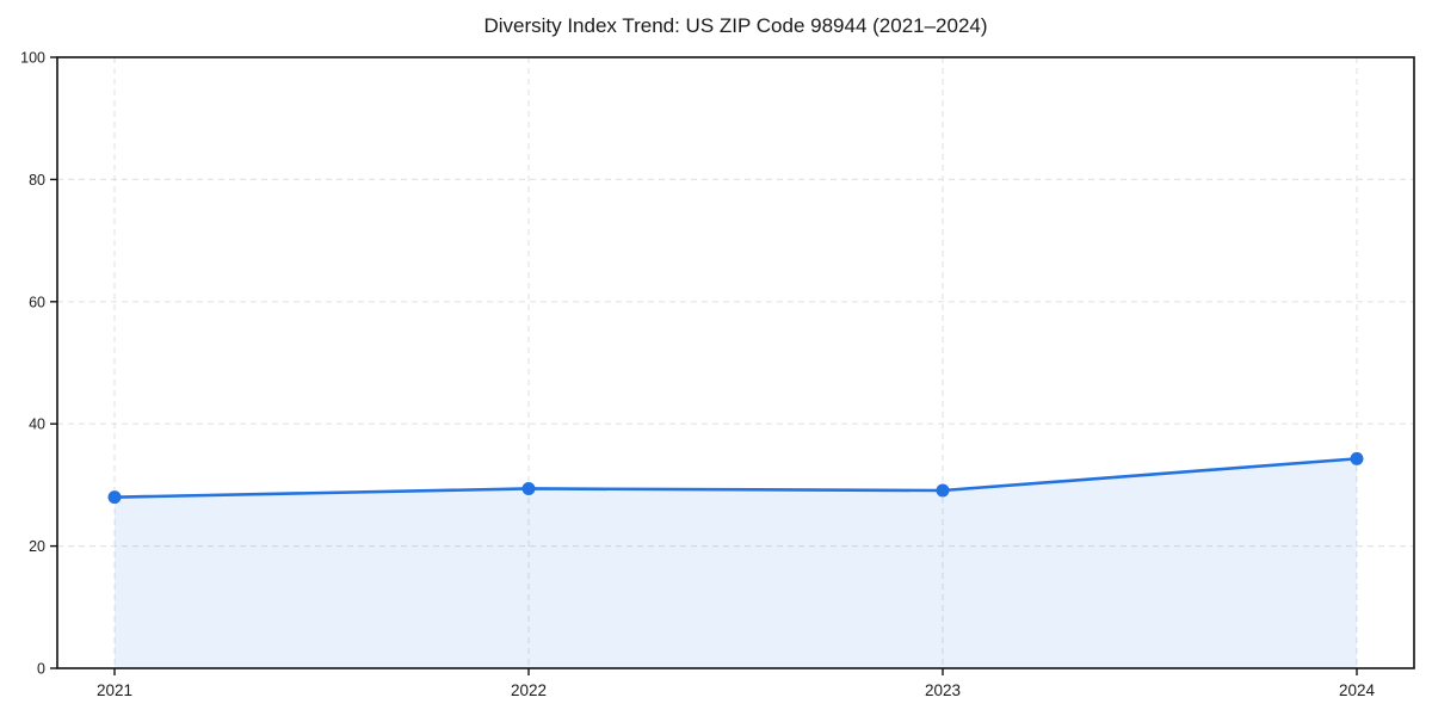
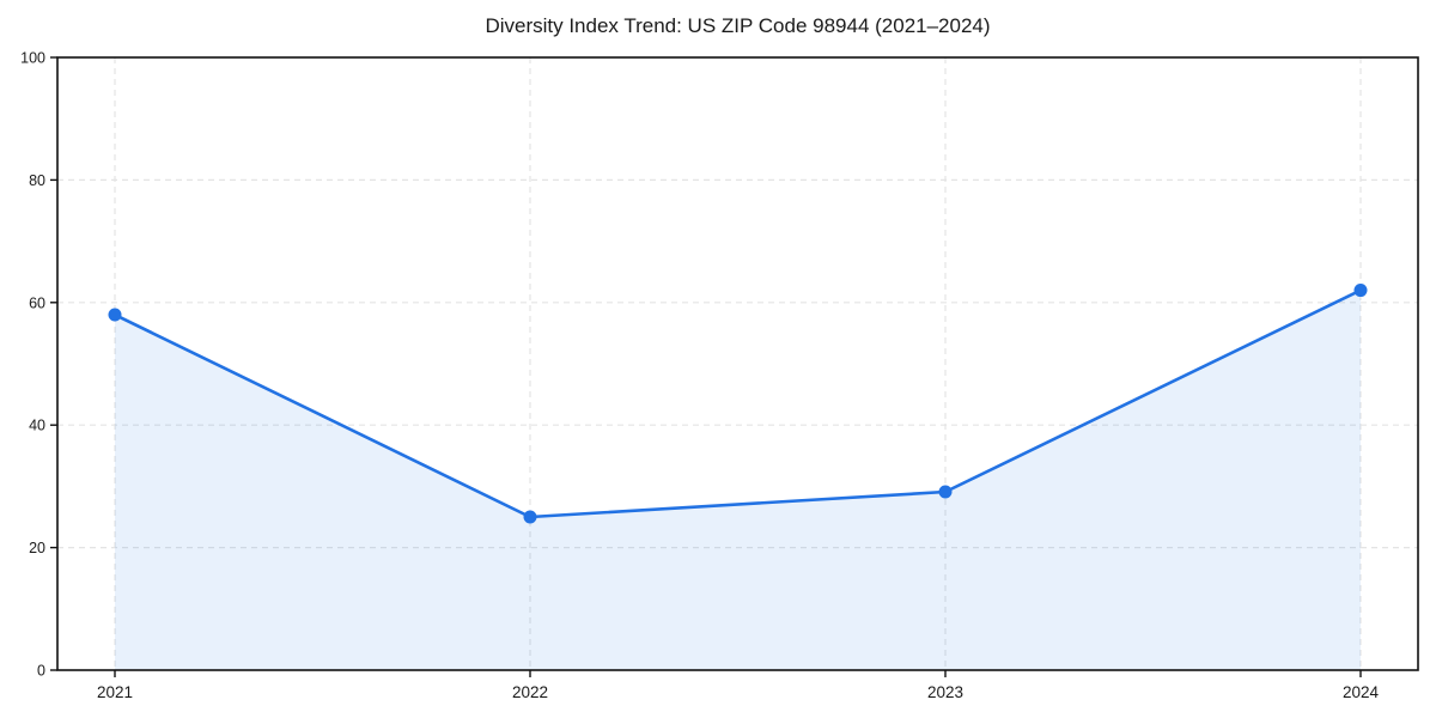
2021: 28 -> 58
2022: 29 -> 25
2024: 34 -> 62
